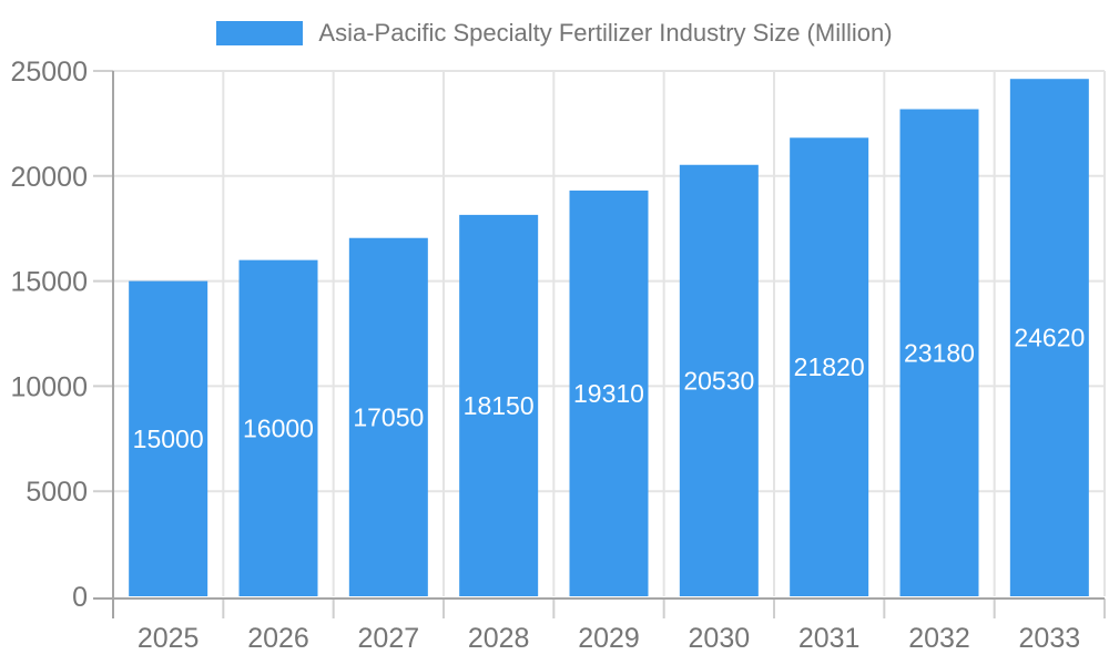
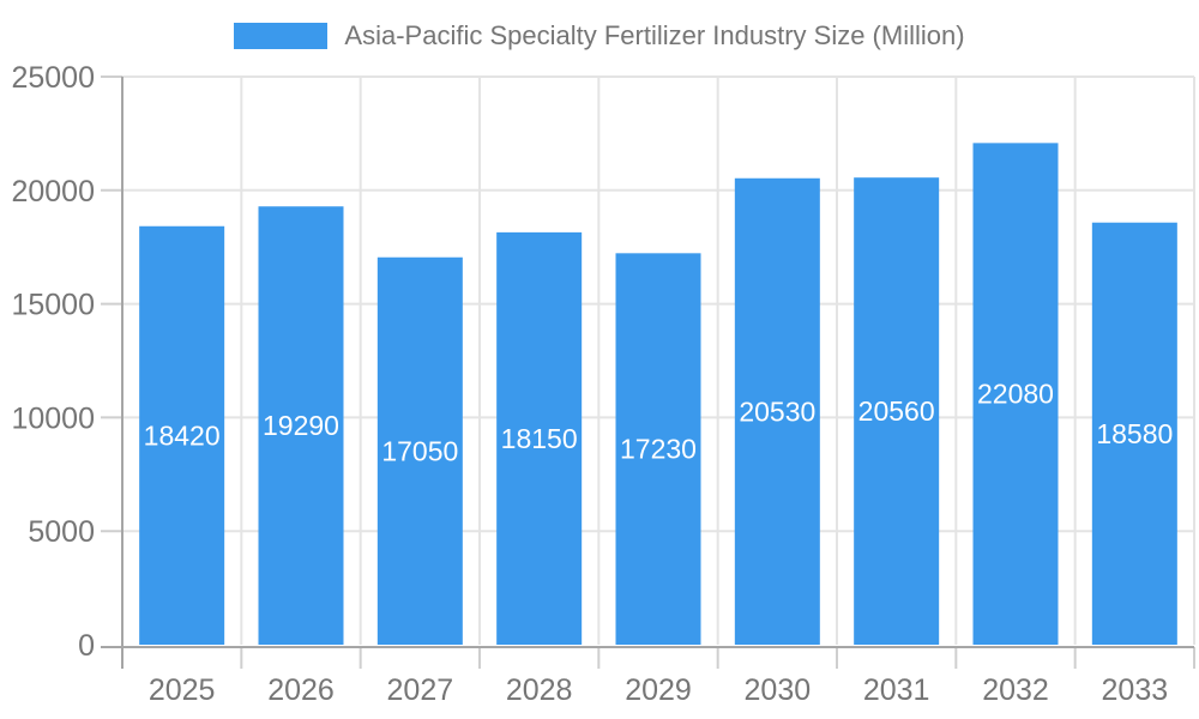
2025: 15000 -> 18420
2026: 16000 -> 19290
2029: 19310 -> 17230
2031: 21820 -> 20560
2032: 23180 -> 22080
2033: 24620 -> 18580
